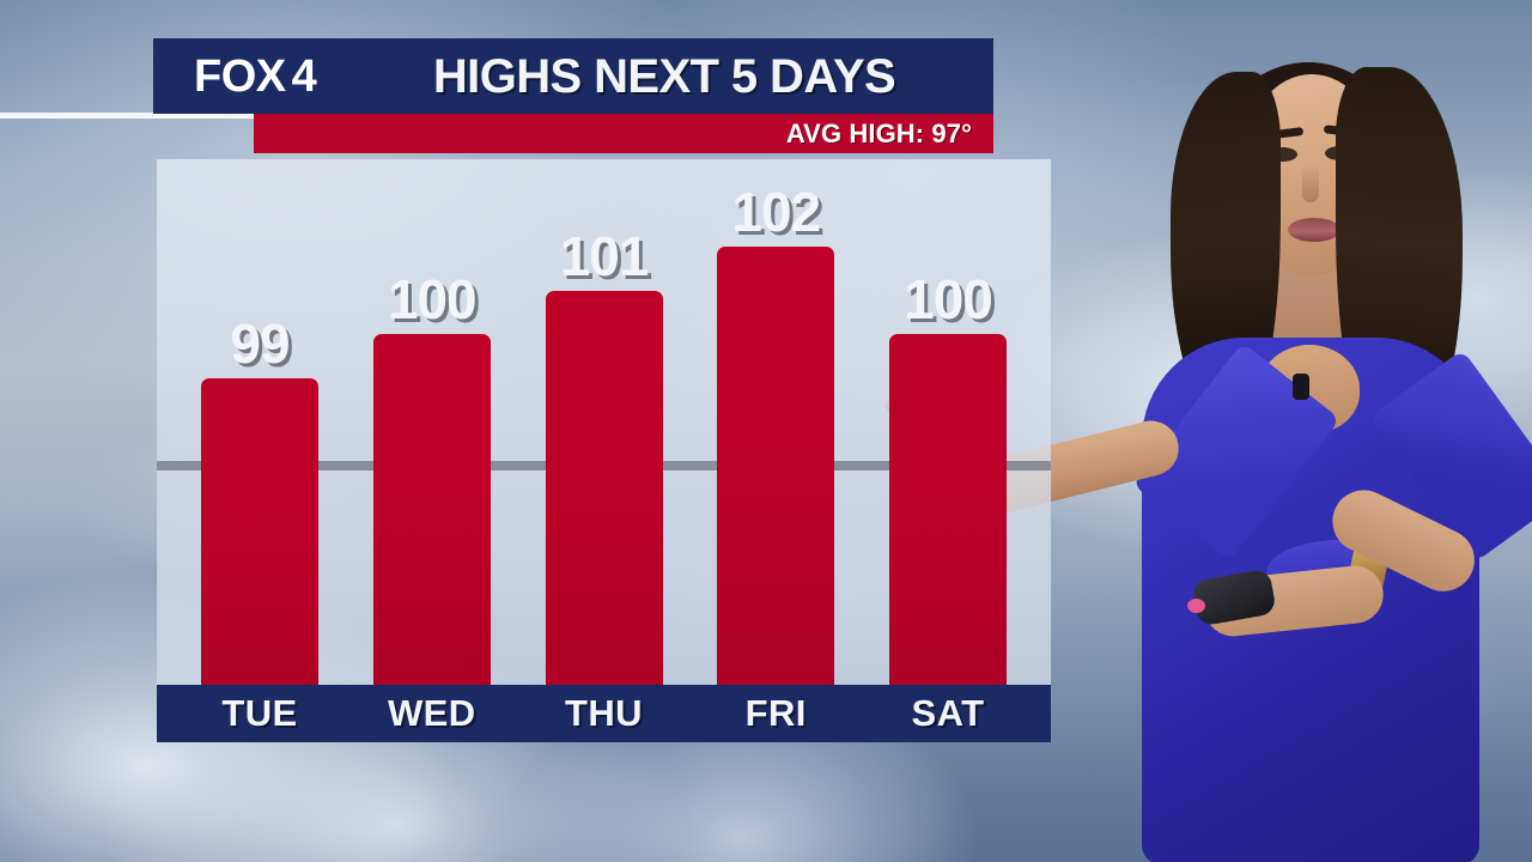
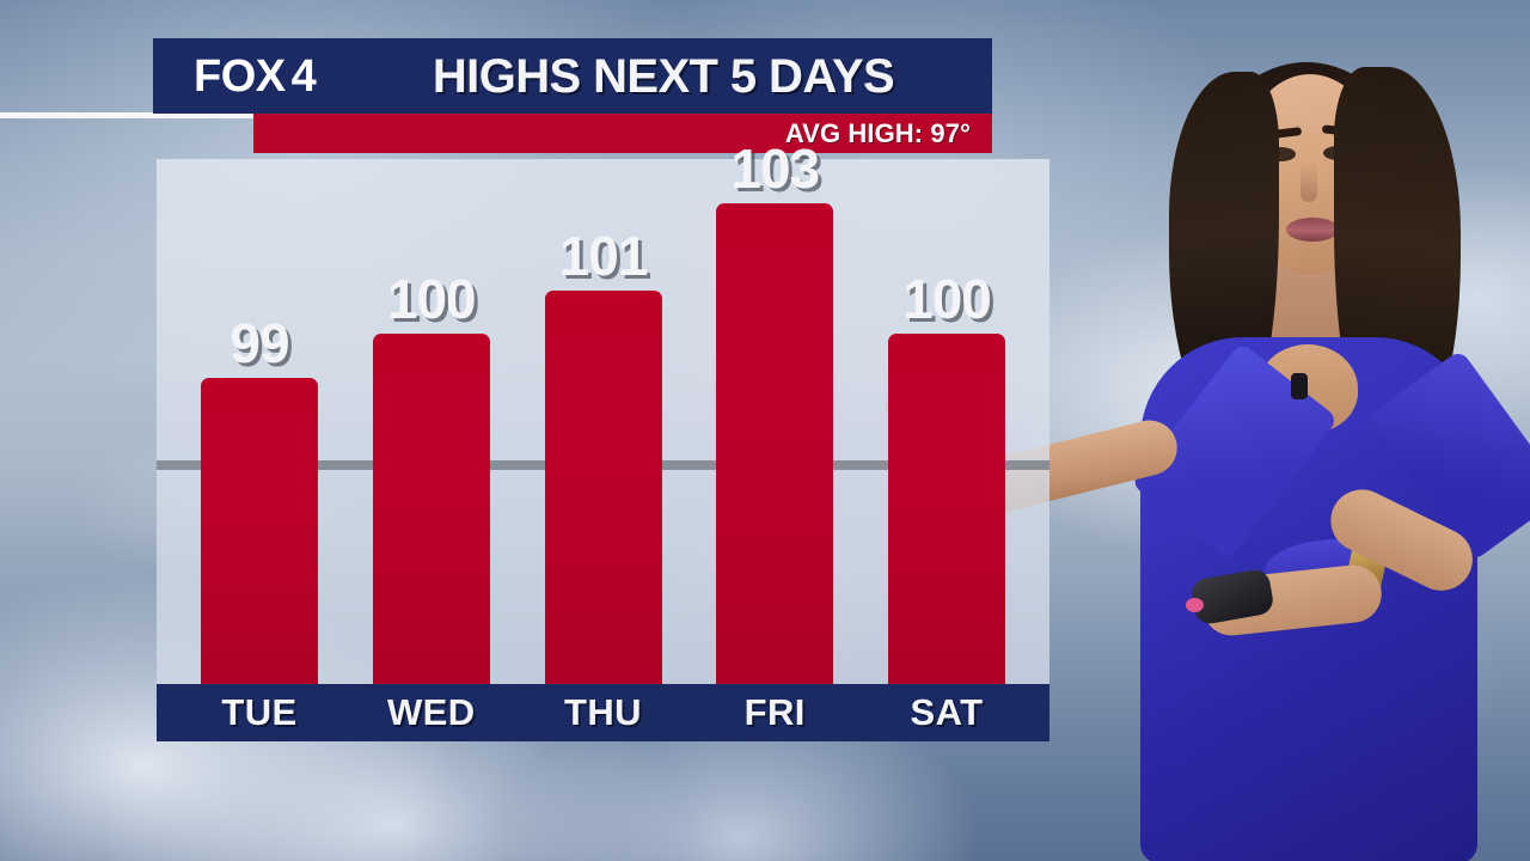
FRI: 102 -> 103
